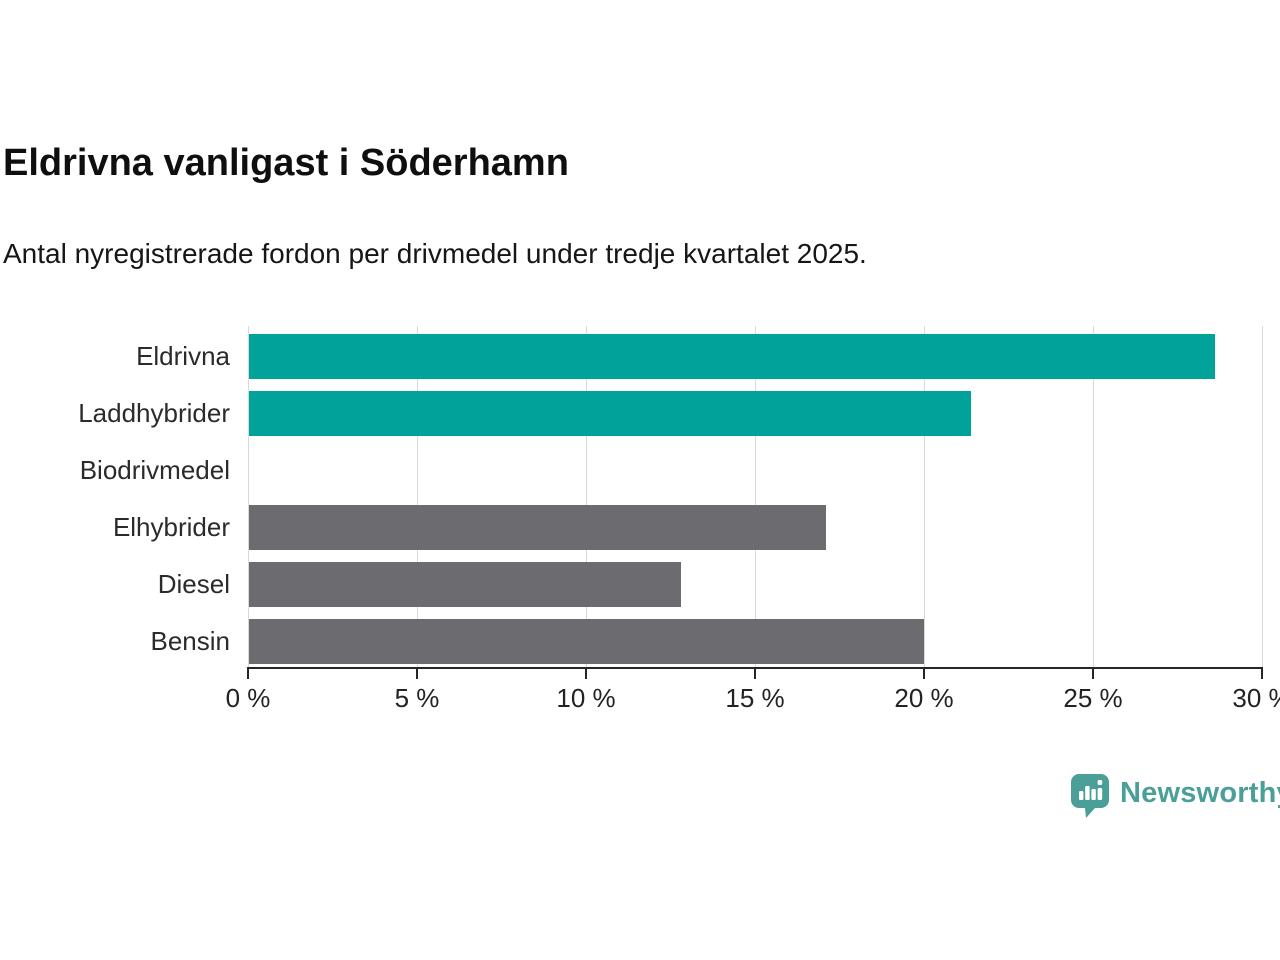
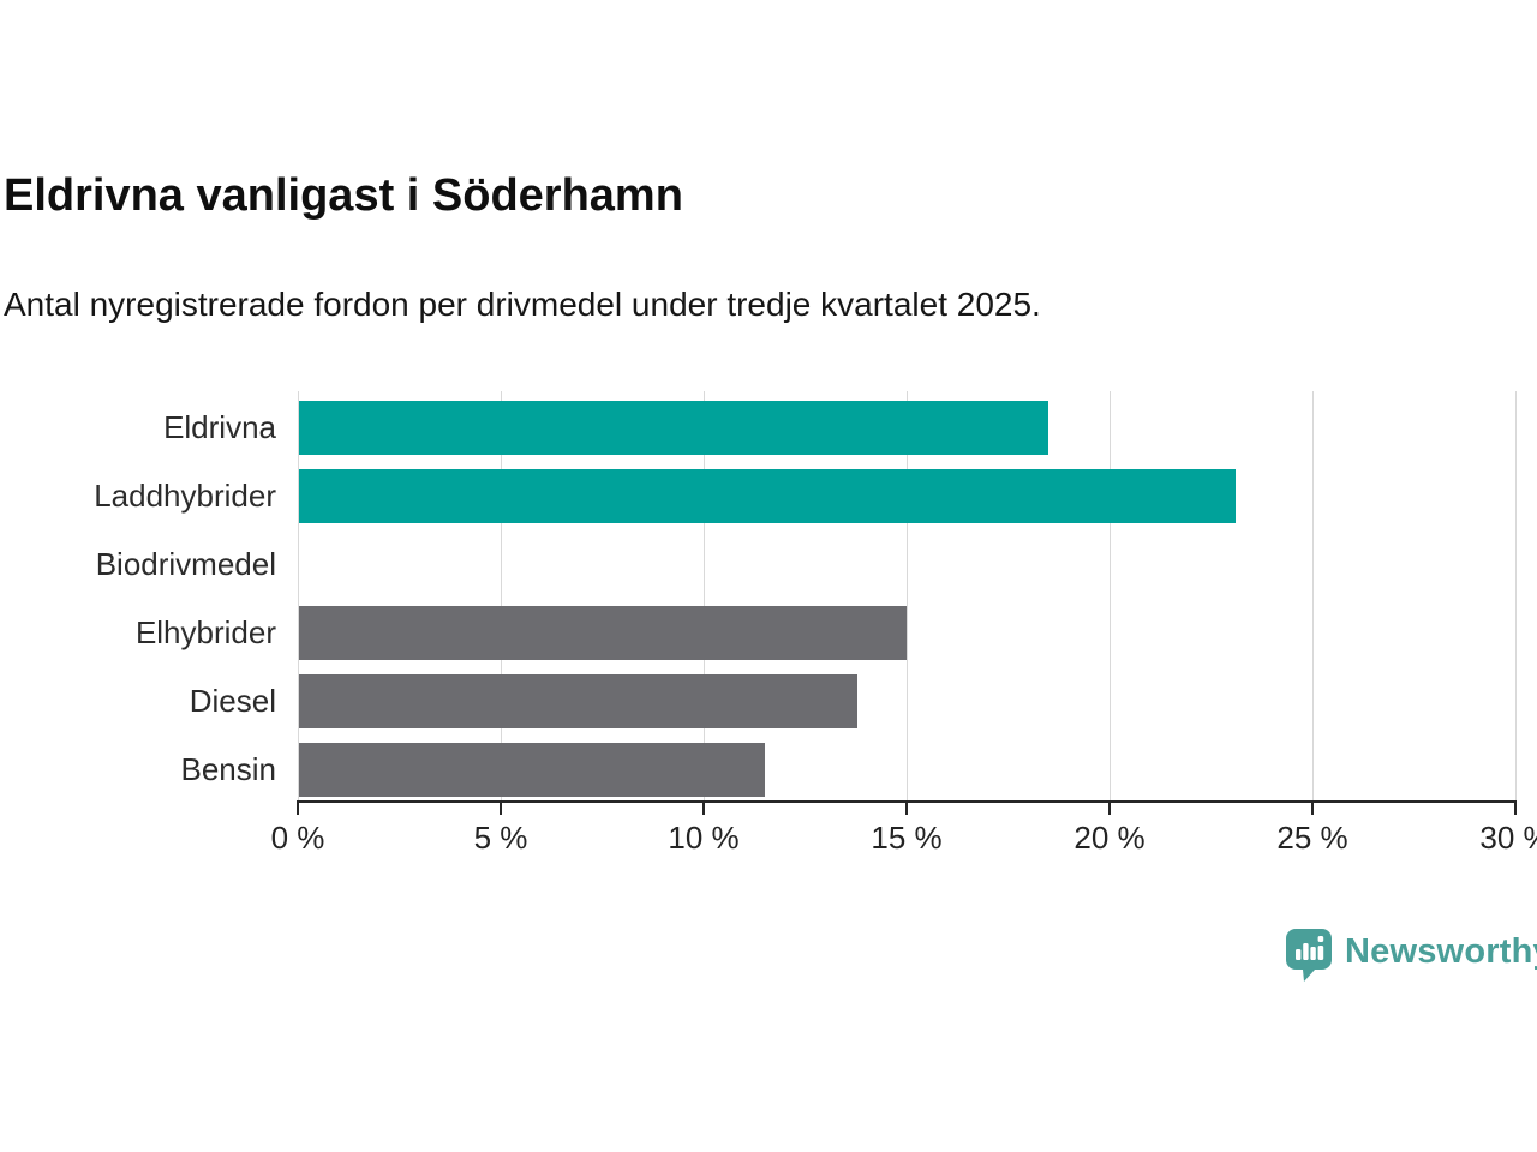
Eldrivna: 28.6% -> 18.5%
Laddhybrider: 21.4% -> 23.1%
Elhybrider: 17.1% -> 15.0%
Diesel: 12.8% -> 13.8%
Bensin: 20.0% -> 11.5%
